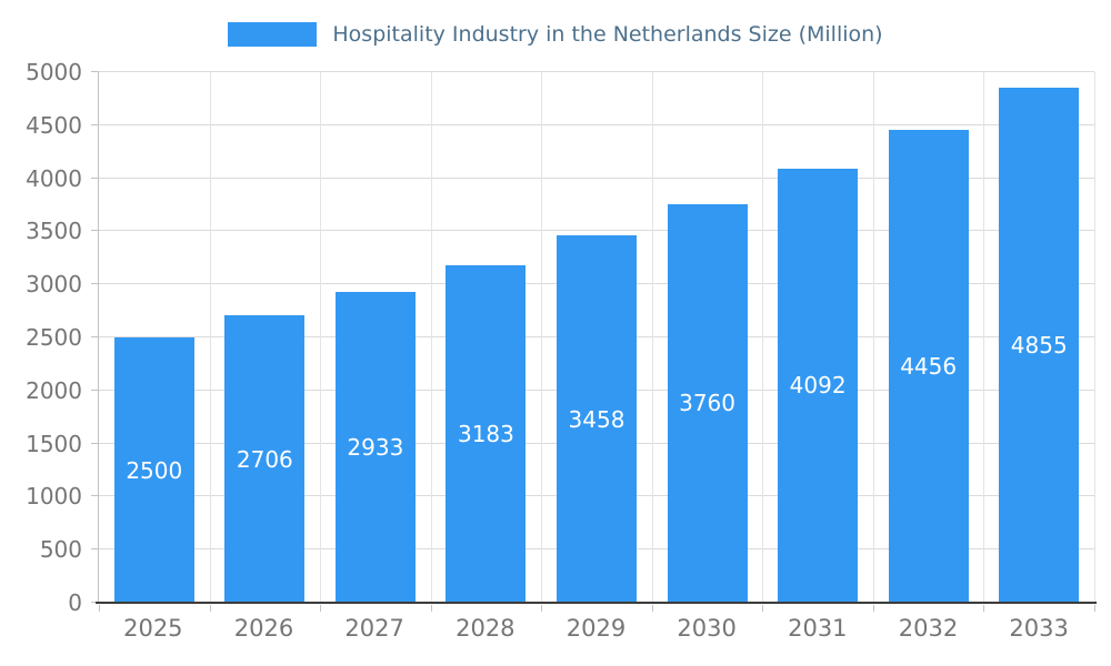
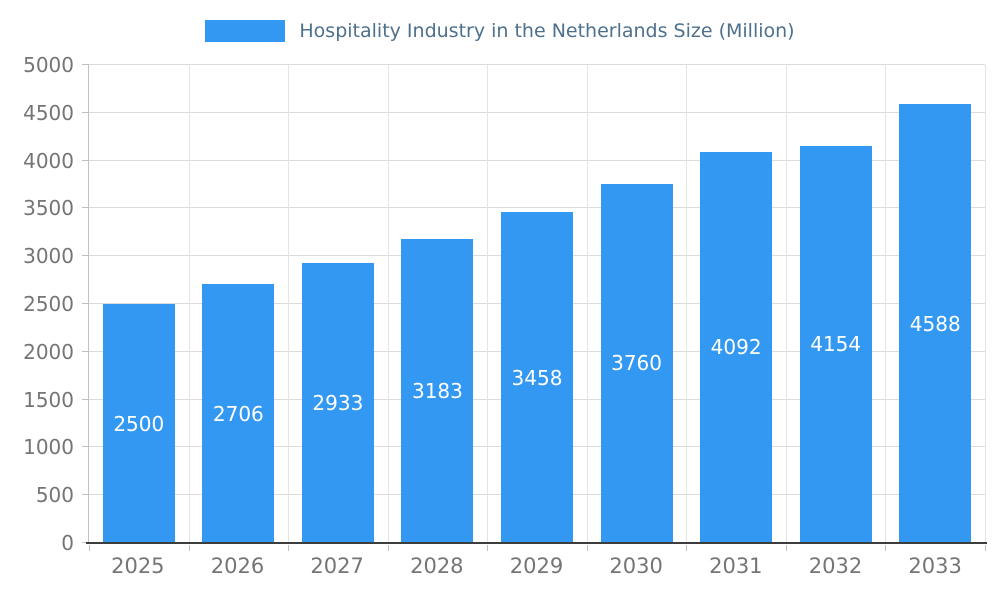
2032: 4456 -> 4154
2033: 4855 -> 4588
